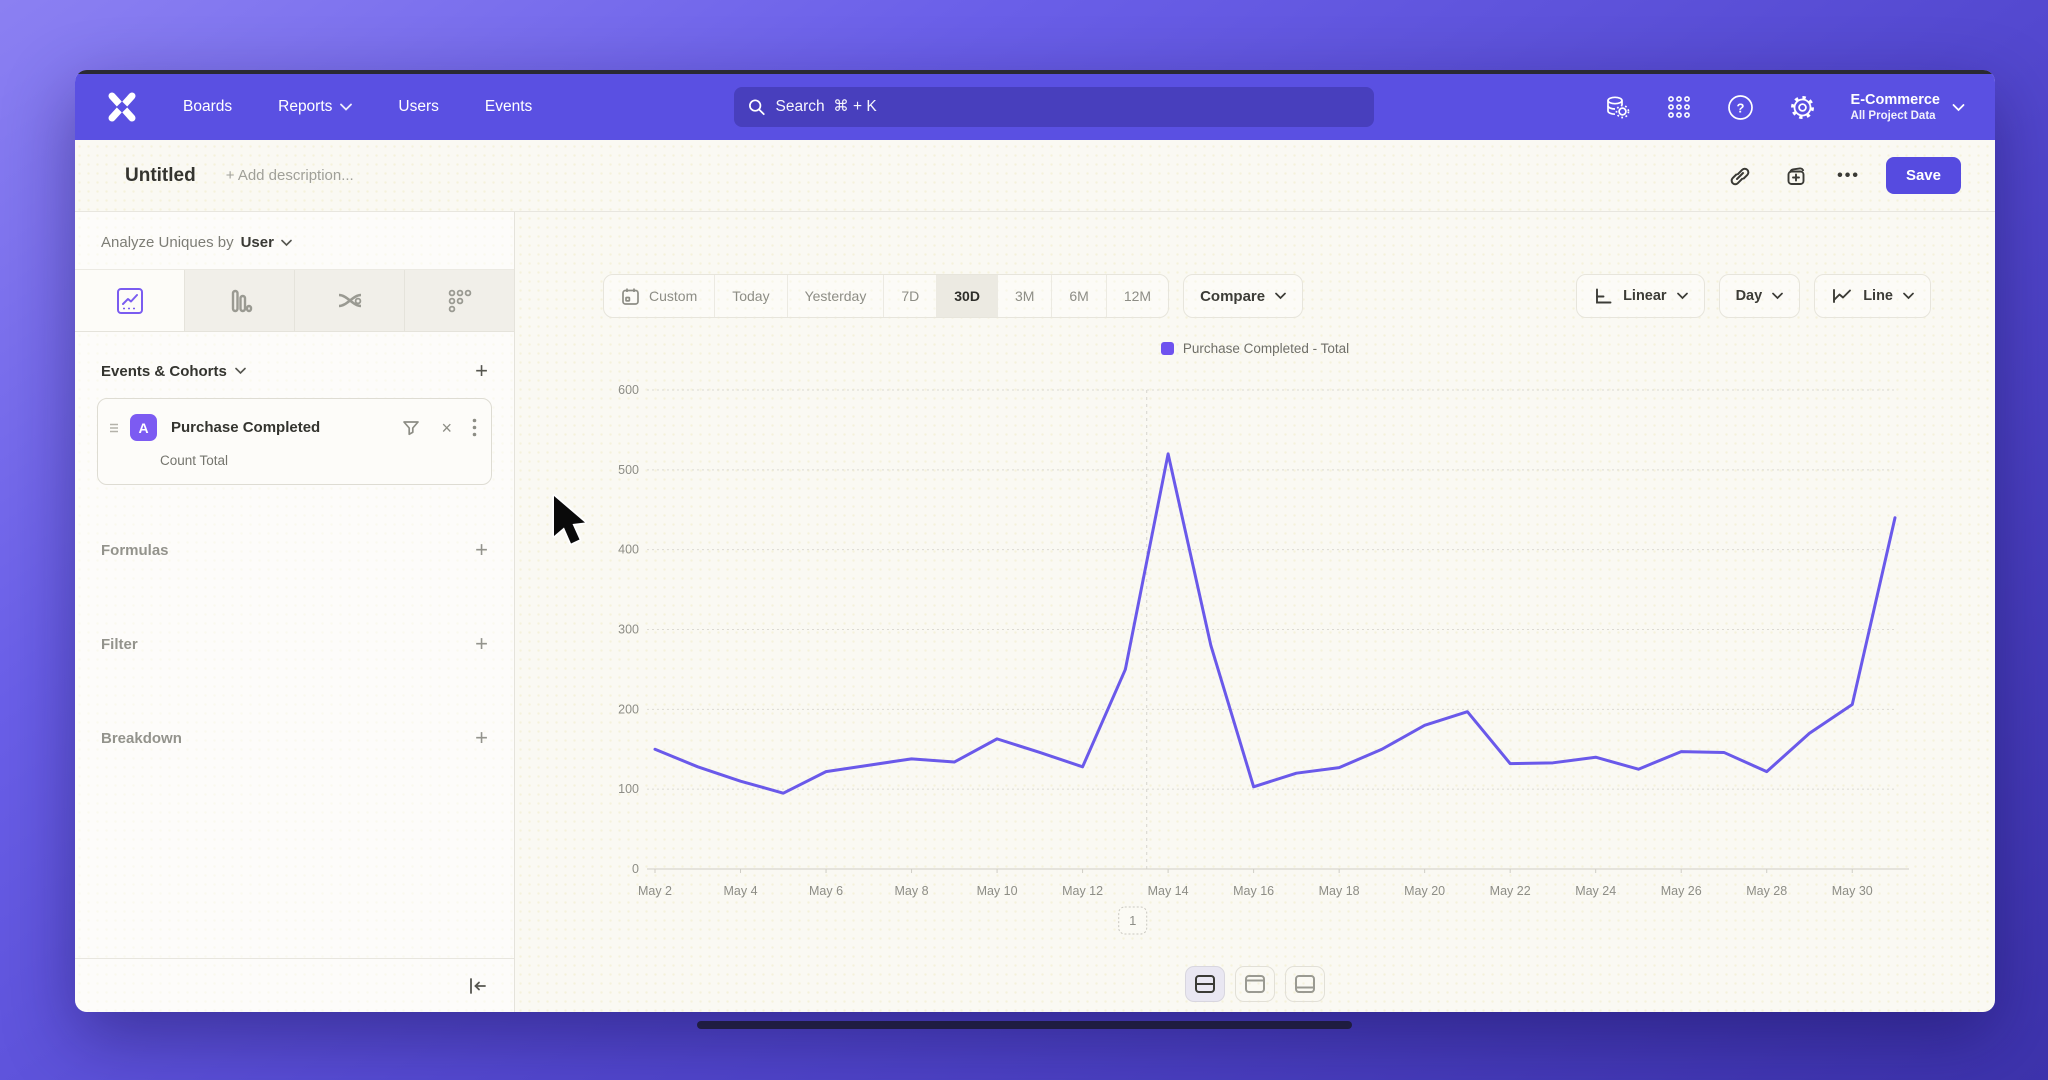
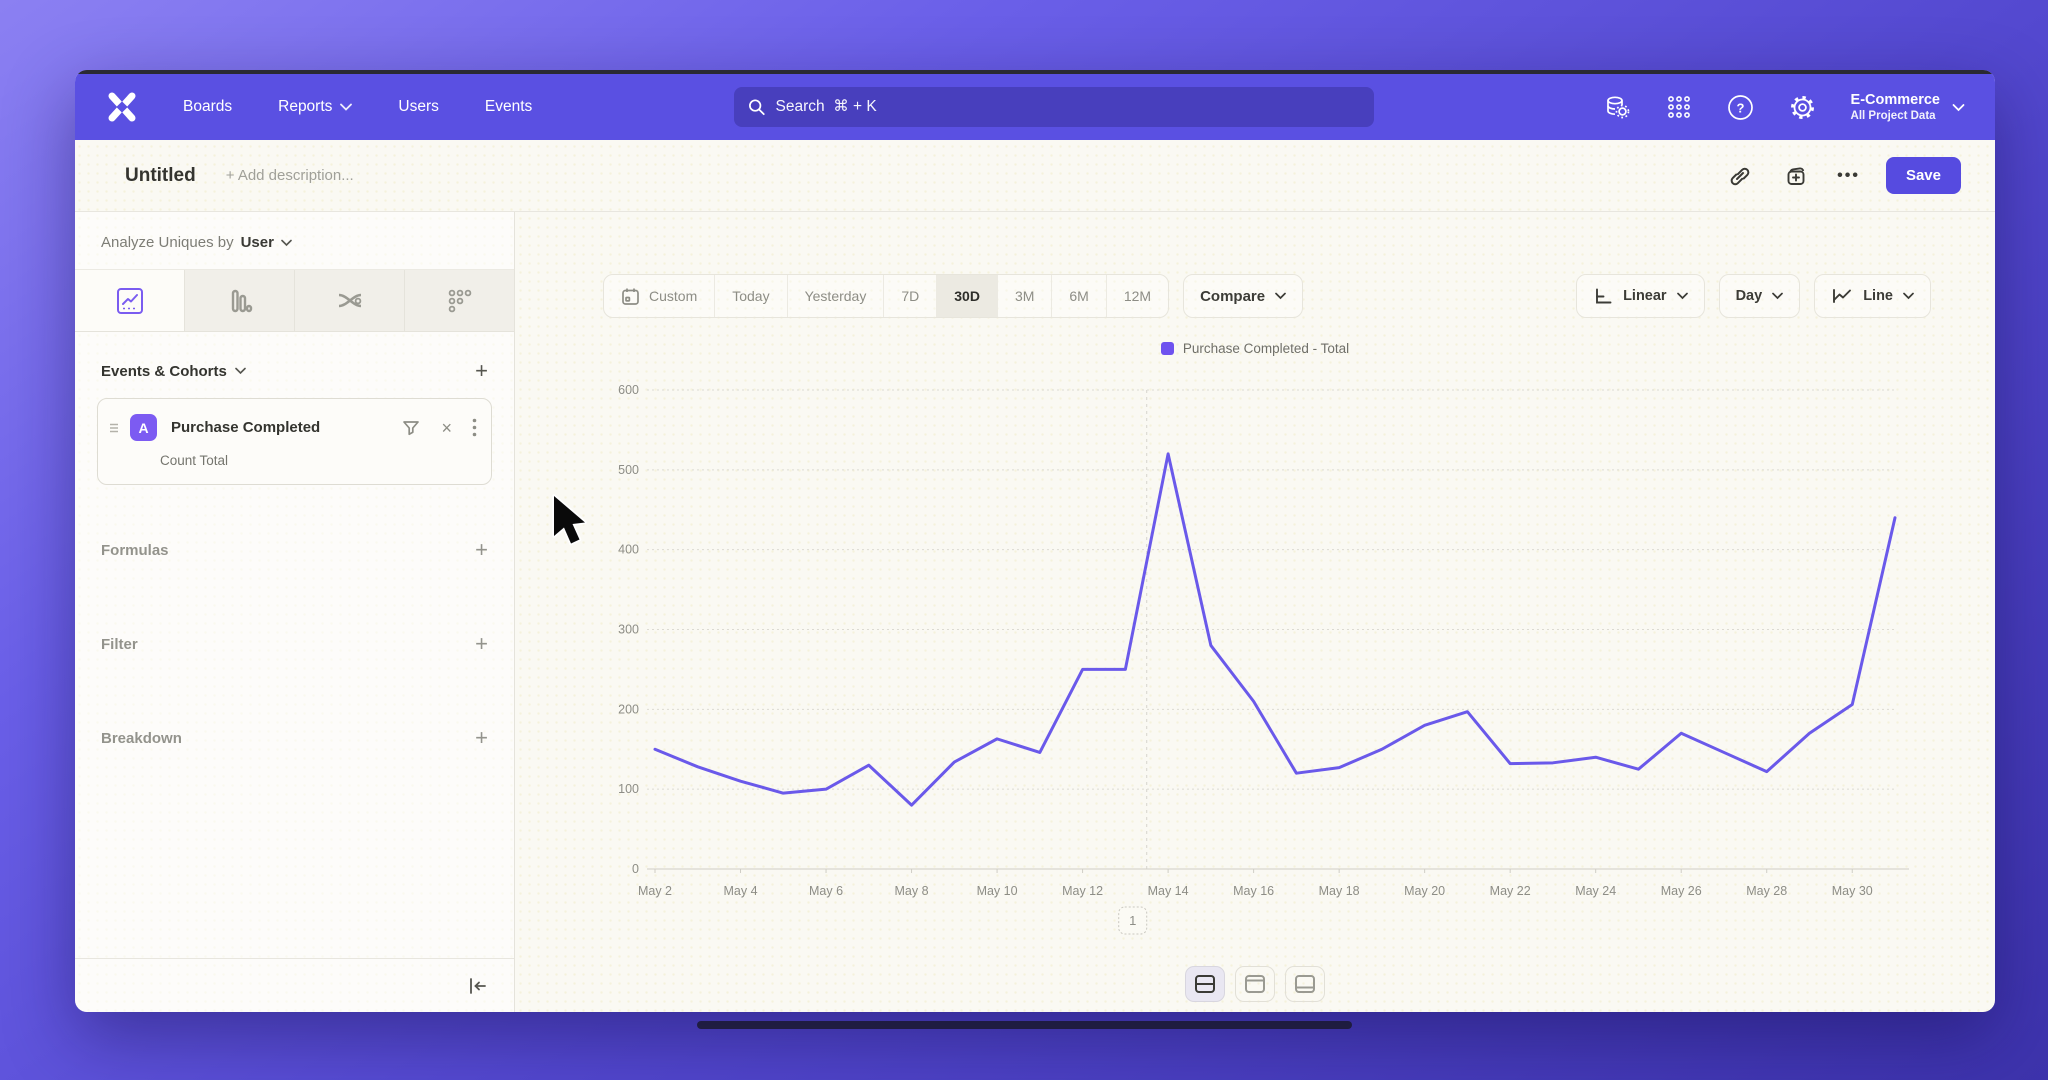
May 6: 120 -> 100
May 8: 140 -> 80
May 12: 130 -> 250
May 16: 100 -> 210
May 26: 150 -> 170
